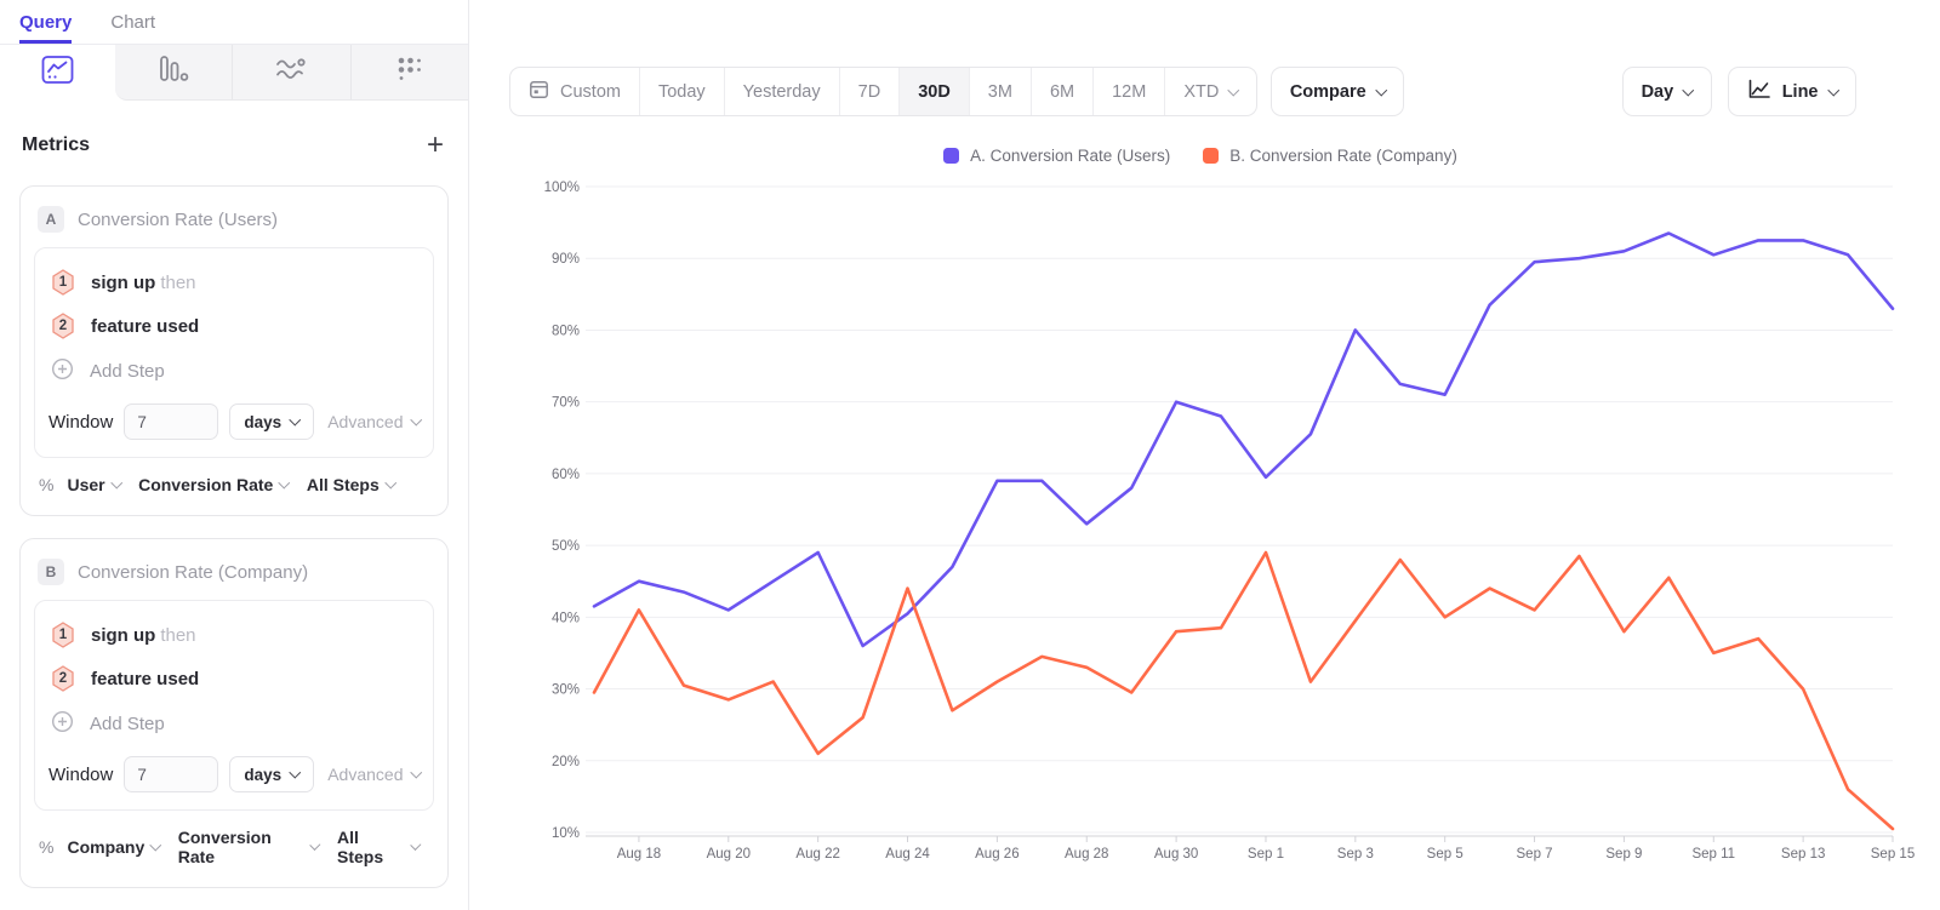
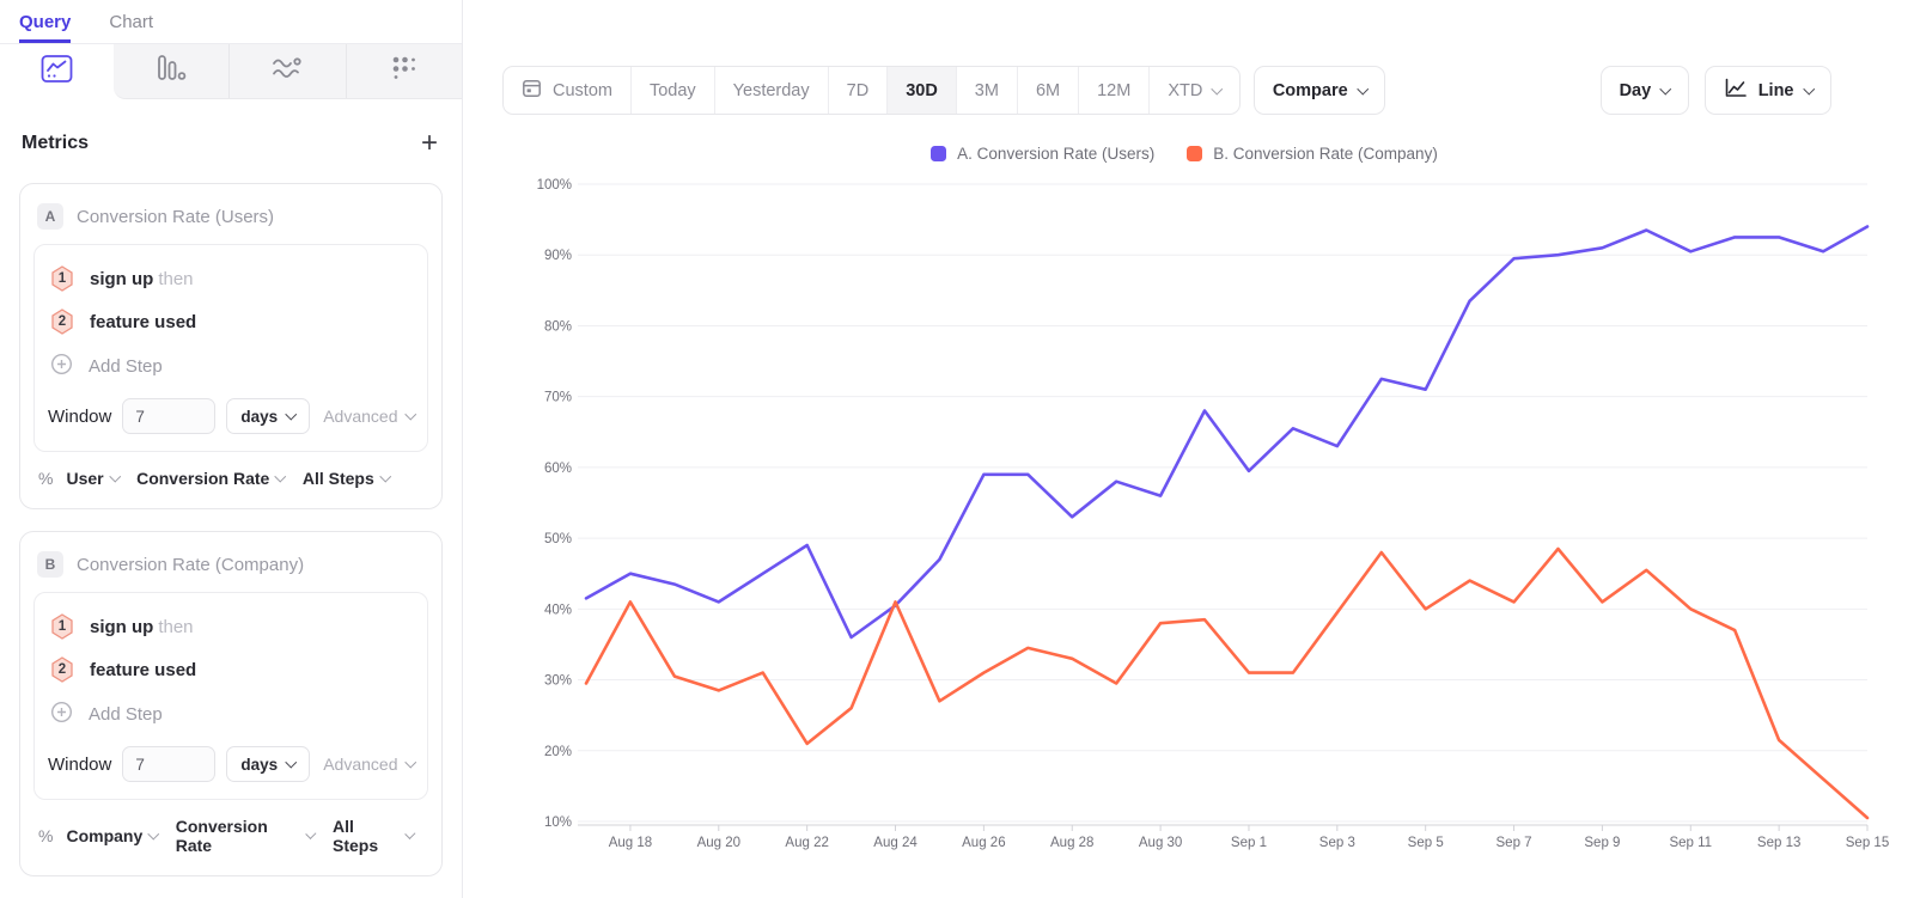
B. Conversion Rate (Company)/Aug 24: 44% -> 41%
A. Conversion Rate (Users)/Aug 30: 70% -> 56%
B. Conversion Rate (Company)/Sep 1: 49% -> 31%
A. Conversion Rate (Users)/Sep 3: 80% -> 63%
B. Conversion Rate (Company)/Sep 9: 38% -> 41%
B. Conversion Rate (Company)/Sep 11: 35% -> 40%
B. Conversion Rate (Company)/Sep 13: 30% -> 22%
A. Conversion Rate (Users)/Sep 15: 83% -> 94%
